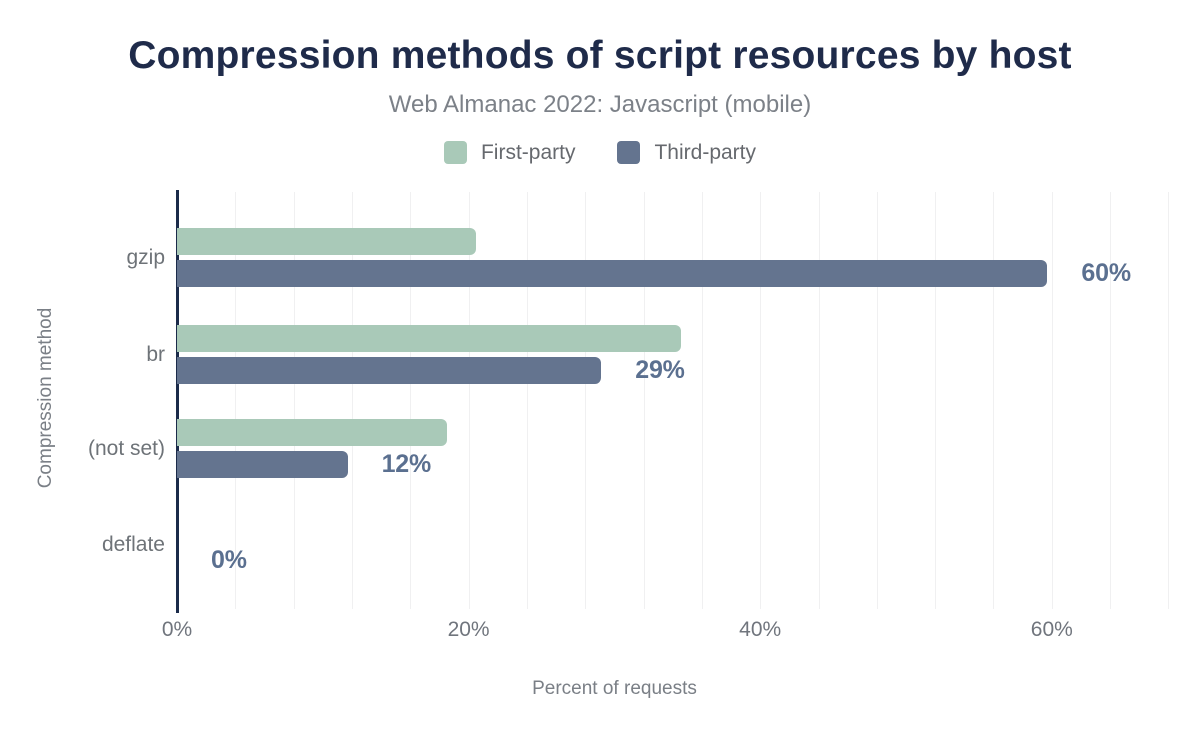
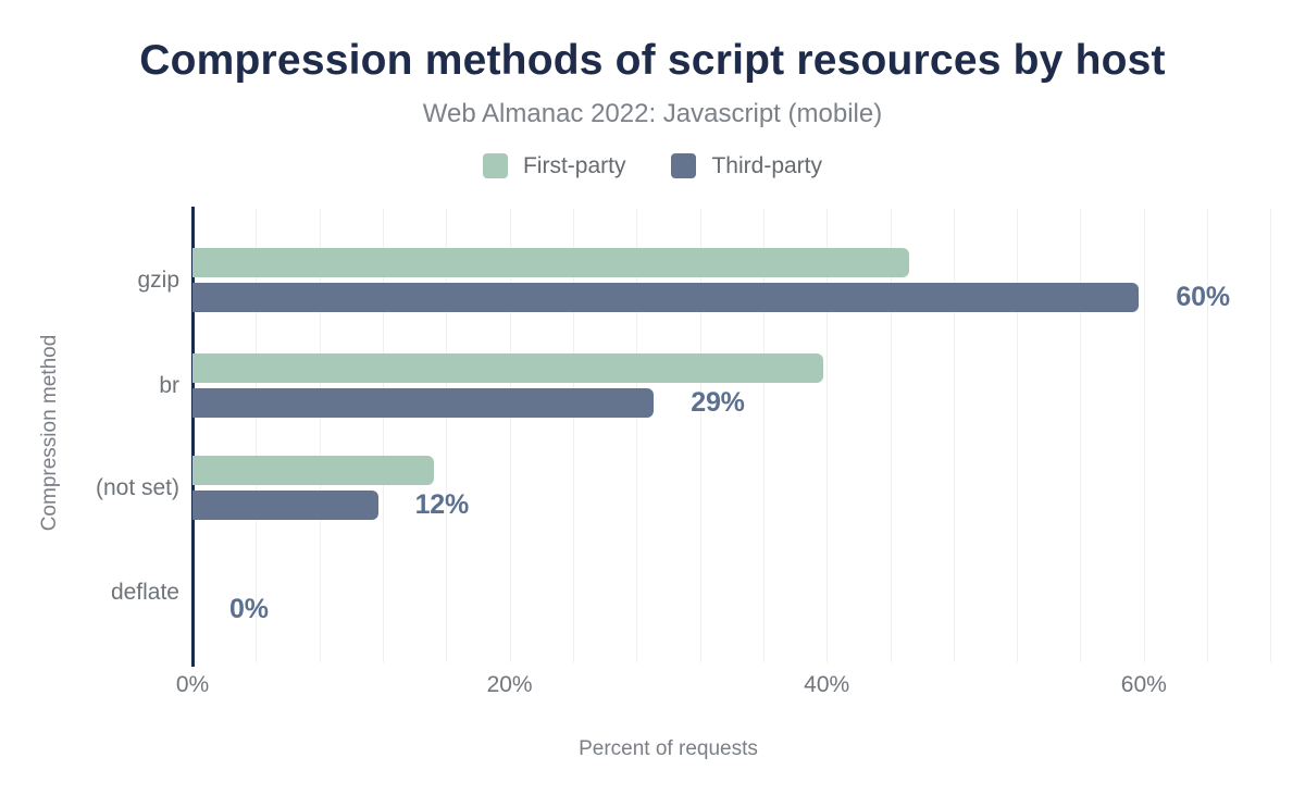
First-party/gzip: 20.5% -> 45.2%
First-party/br: 34.6% -> 39.8%
First-party/(not set): 18.5% -> 15.2%
